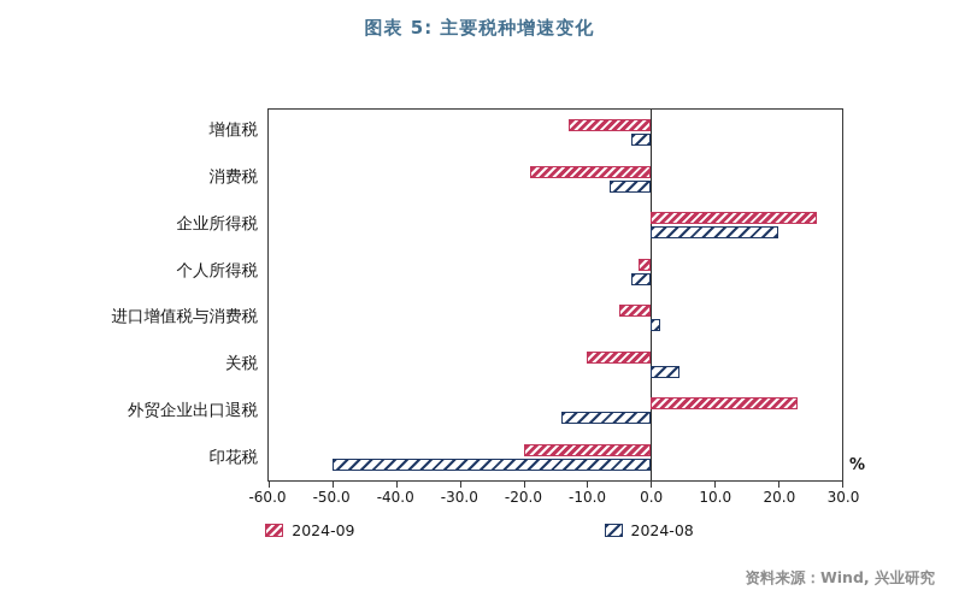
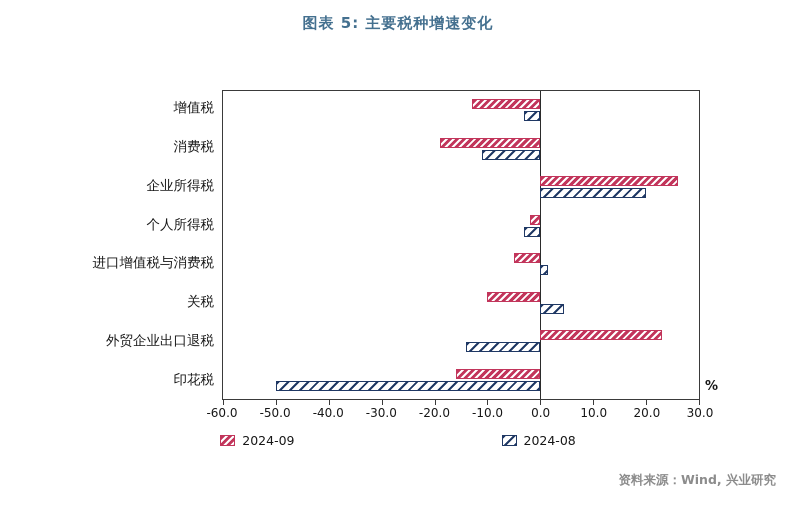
2024-08/消费税: -6 -> -11
2024-09/印花税: -20 -> -16
